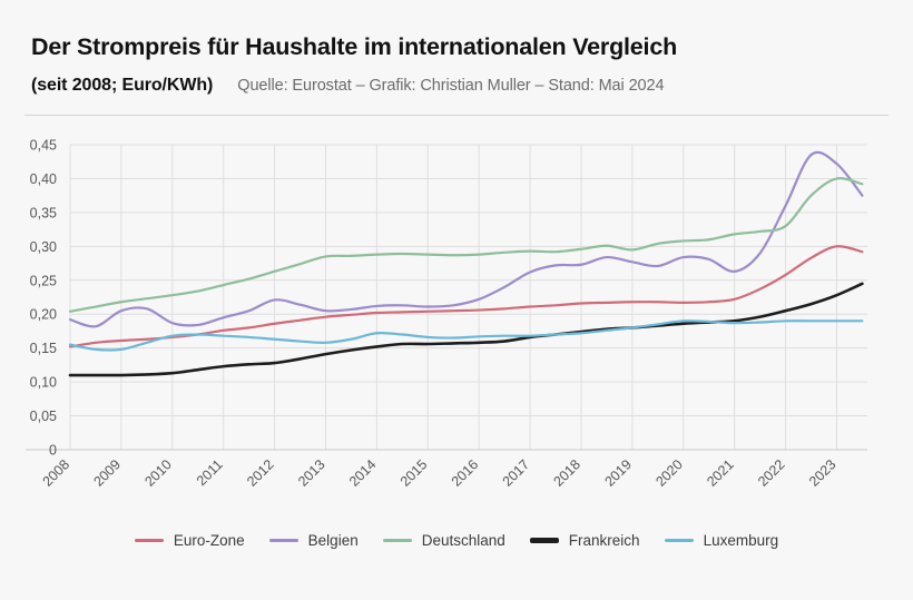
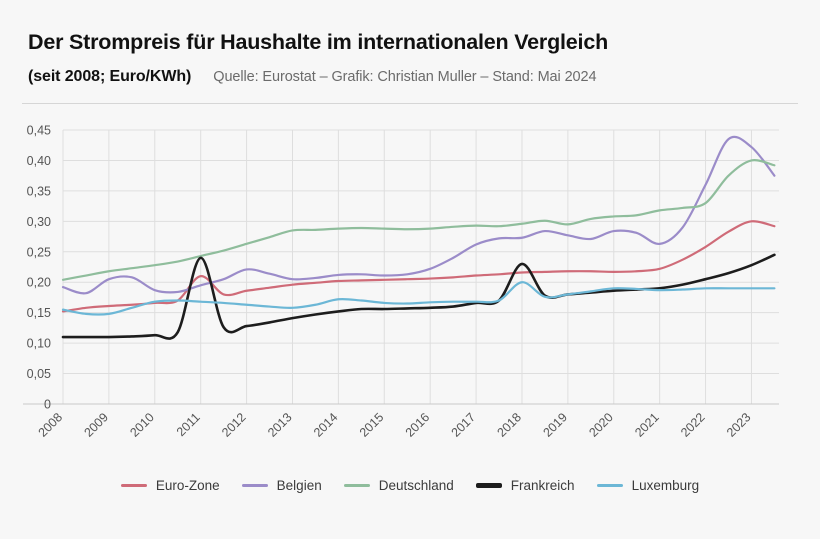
Euro-Zone/2011: 0,18 -> 0,21
Frankreich/2011: 0,12 -> 0,24
Frankreich/2018: 0,17 -> 0,23
Luxemburg/2018: 0,17 -> 0,20
